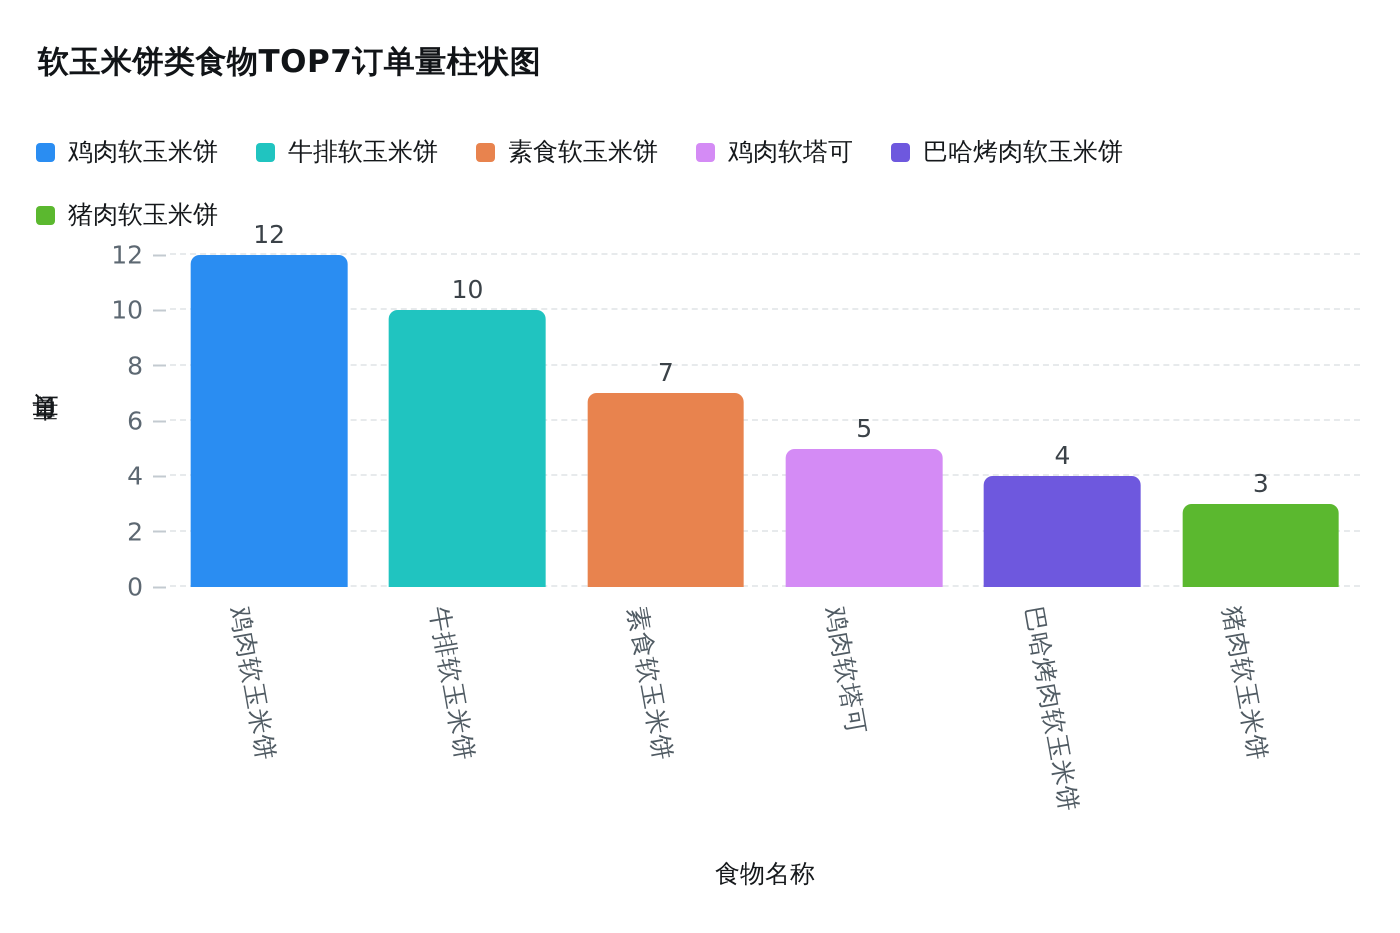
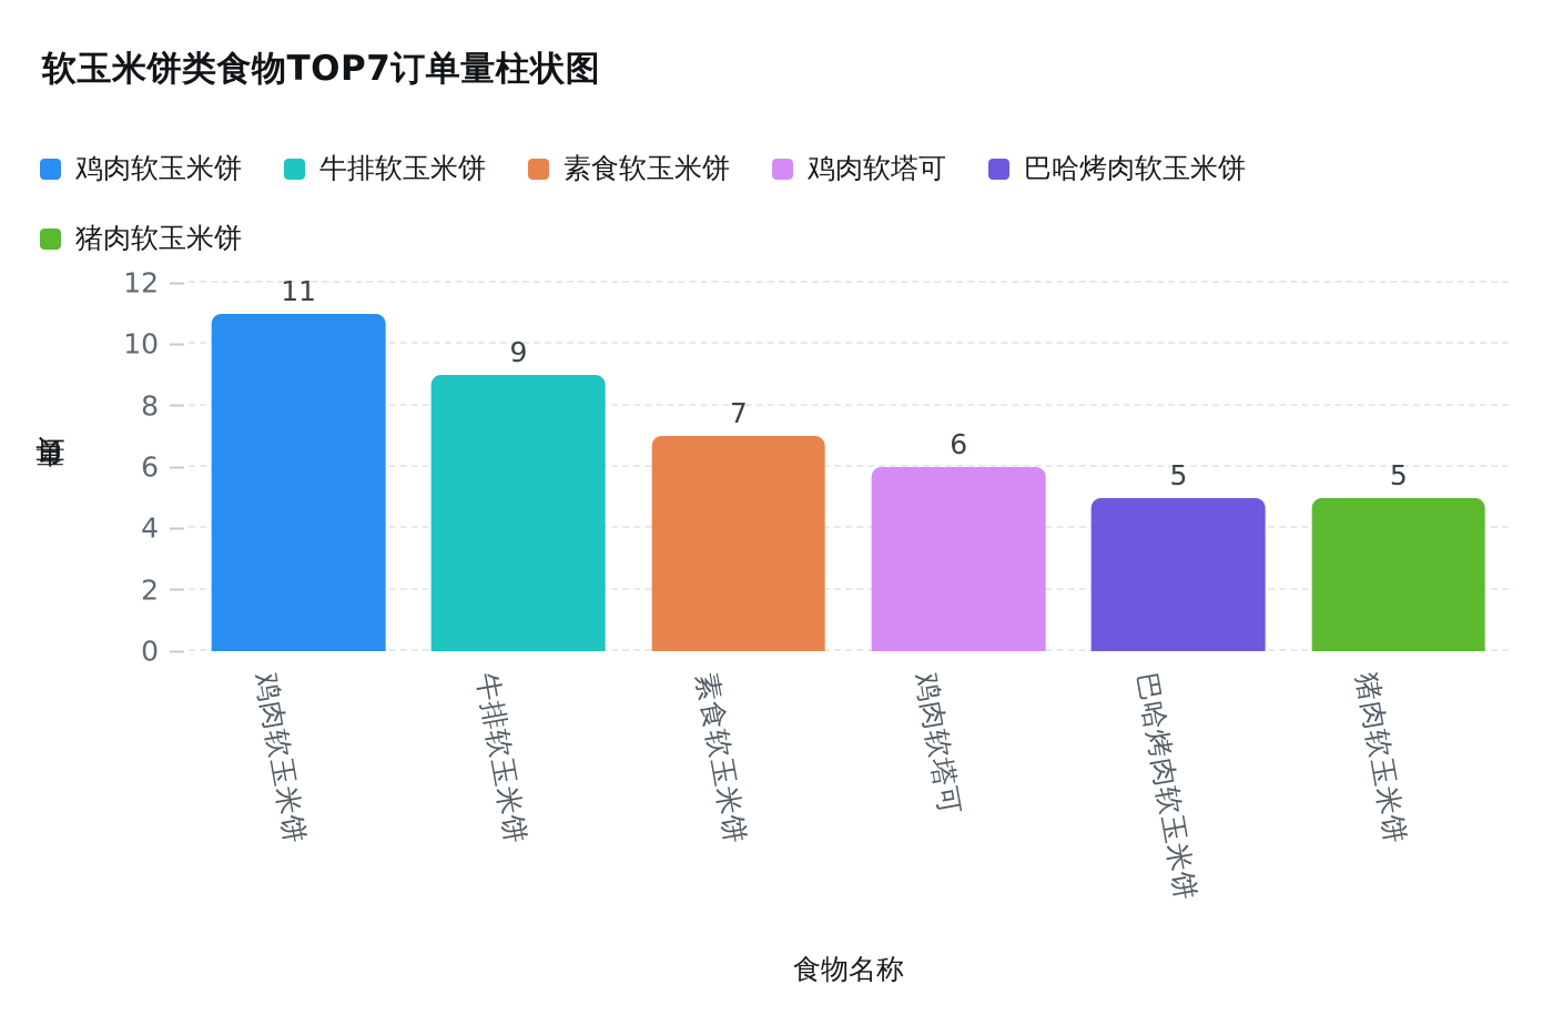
鸡肉软玉米饼: 12 -> 11
牛排软玉米饼: 10 -> 9
鸡肉软塔可: 5 -> 6
巴哈烤肉软玉米饼: 4 -> 5
猪肉软玉米饼: 3 -> 5
